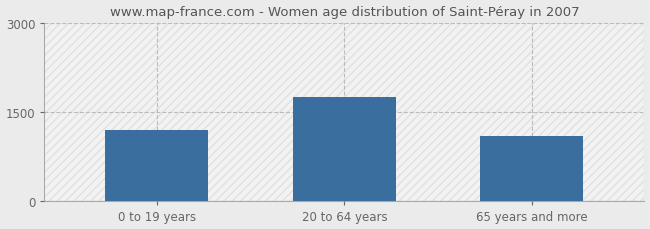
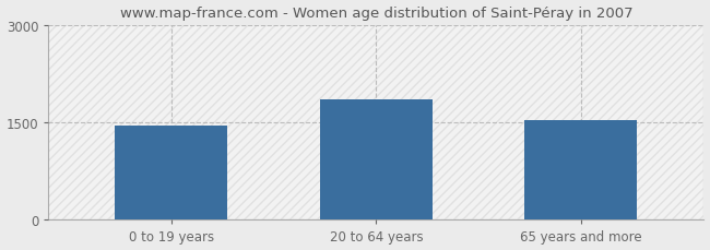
0 to 19 years: 1200 -> 1460
20 to 64 years: 1750 -> 1860
65 years and more: 1100 -> 1540
